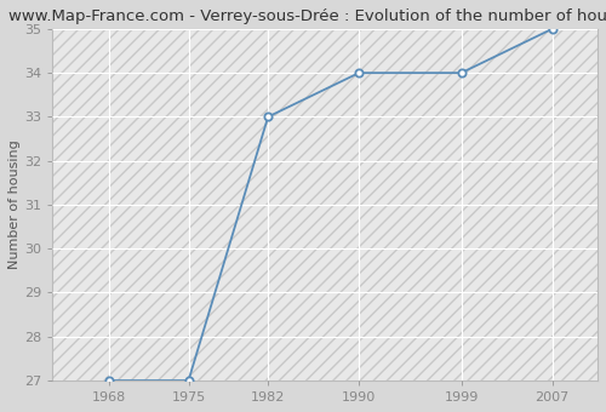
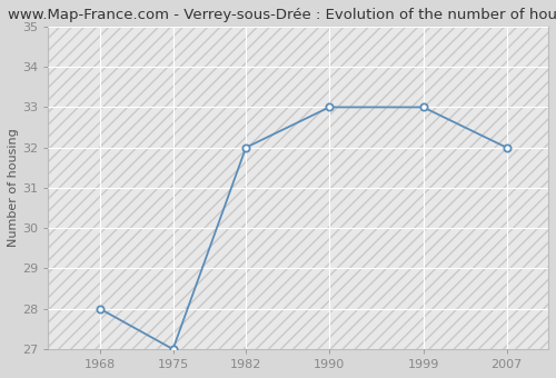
1968: 27 -> 28
1982: 33 -> 32
1990: 34 -> 33
1999: 34 -> 33
2007: 35 -> 32
